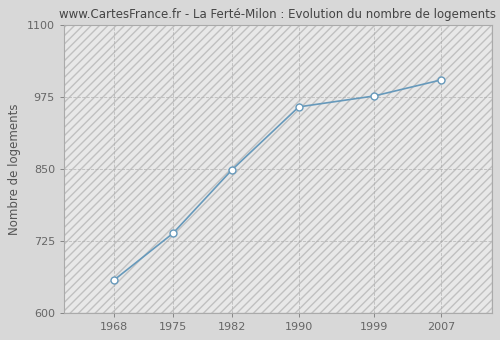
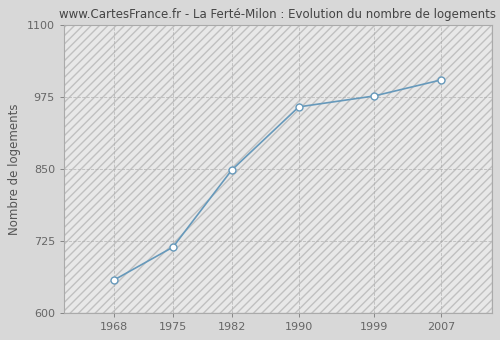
1975: 738 -> 714
